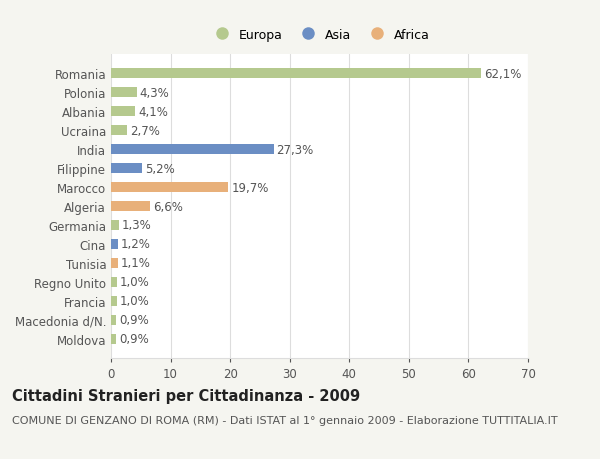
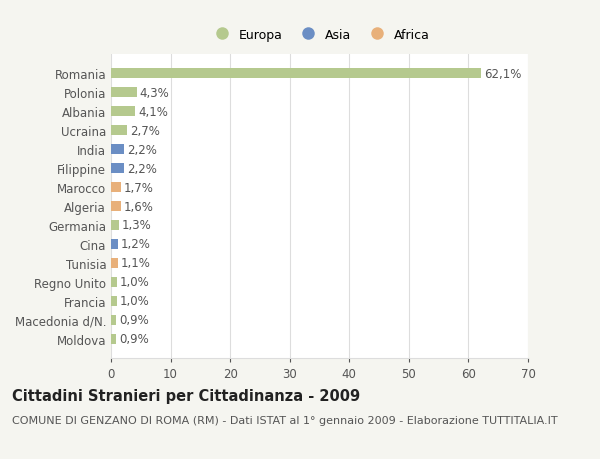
India: 27,3% -> 2,2%
Filippine: 5,2% -> 2,2%
Marocco: 19,7% -> 1,7%
Algeria: 6,6% -> 1,6%
